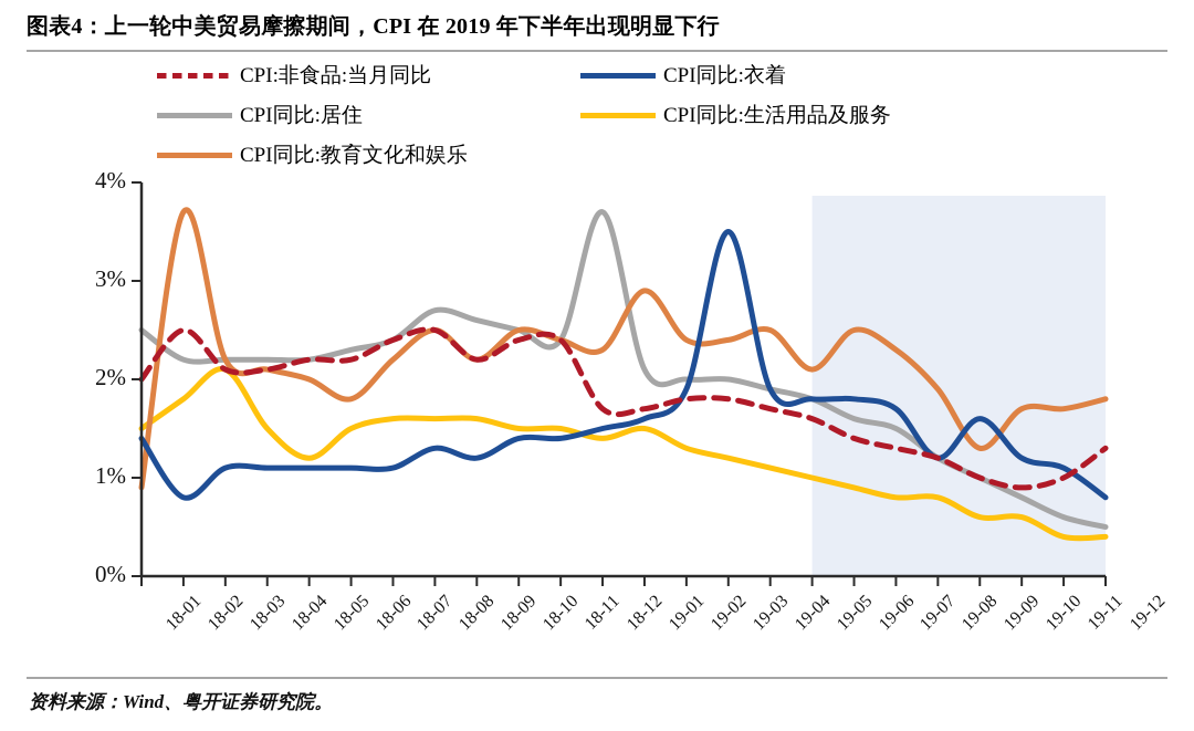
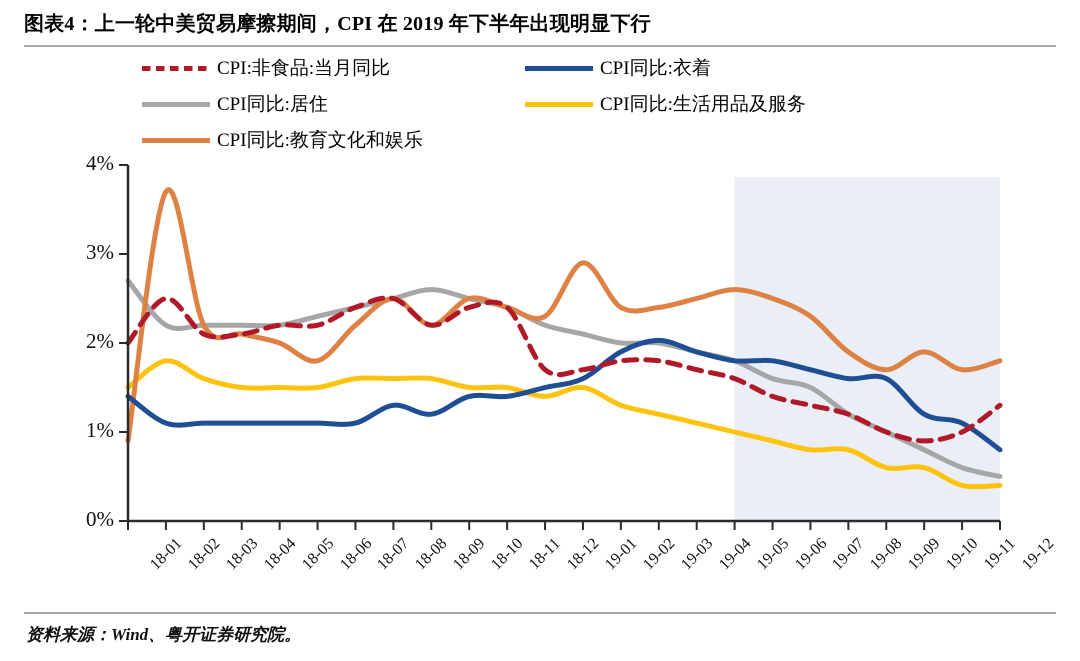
CPI同比:居住/18-01: 2.5% -> 2.7%
CPI同比:衣着/18-02: 0.8% -> 1.1%
CPI同比:生活用品及服务/18-03: 2.1% -> 1.6%
CPI同比:生活用品及服务/18-05: 1.2% -> 1.5%
CPI同比:居住/18-08: 2.7% -> 2.5%
CPI同比:居住/18-12: 3.7% -> 2.2%
CPI同比:衣着/19-03: 3.5% -> 2.0%
CPI同比:教育文化和娱乐/19-05: 2.1% -> 2.6%
CPI同比:衣着/19-08: 1.2% -> 1.6%
CPI同比:教育文化和娱乐/19-09: 1.3% -> 1.7%
CPI同比:教育文化和娱乐/19-10: 1.7% -> 1.9%
